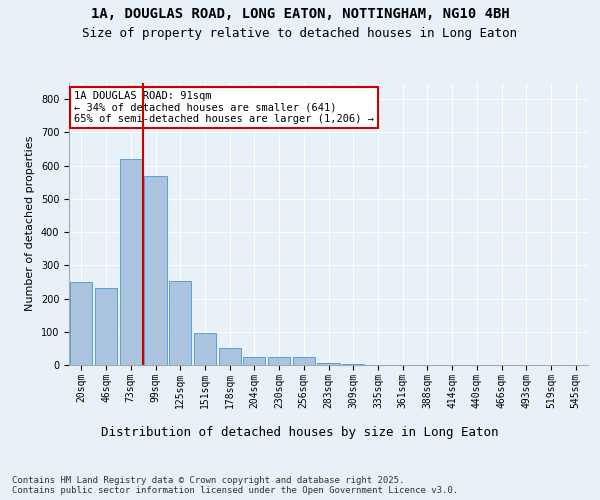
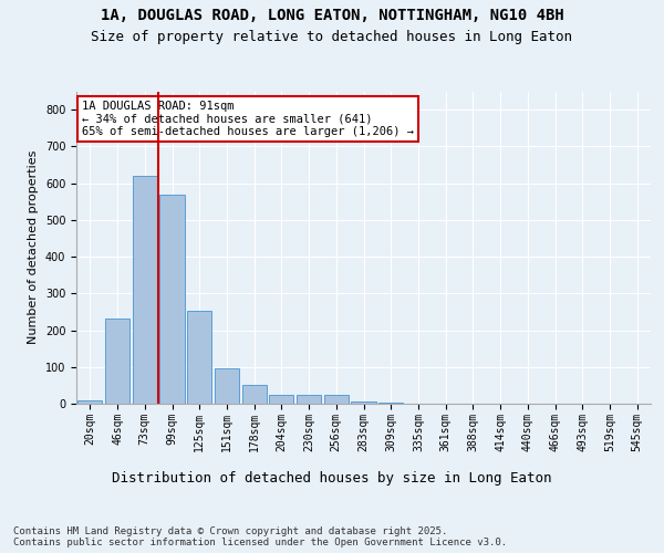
20sqm: 250 -> 10
